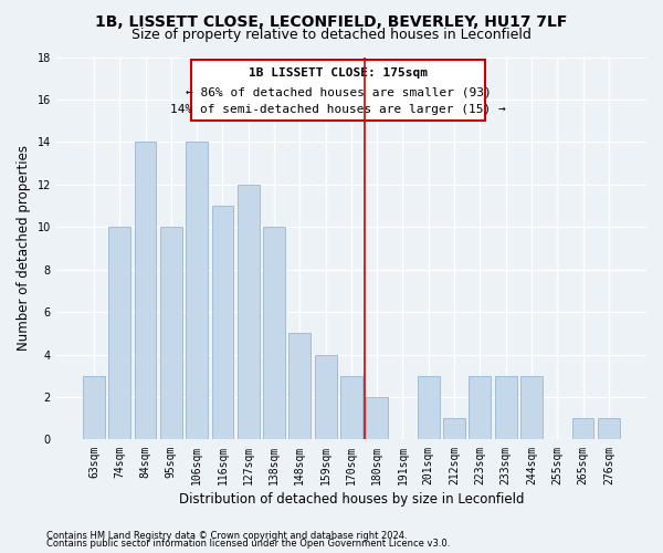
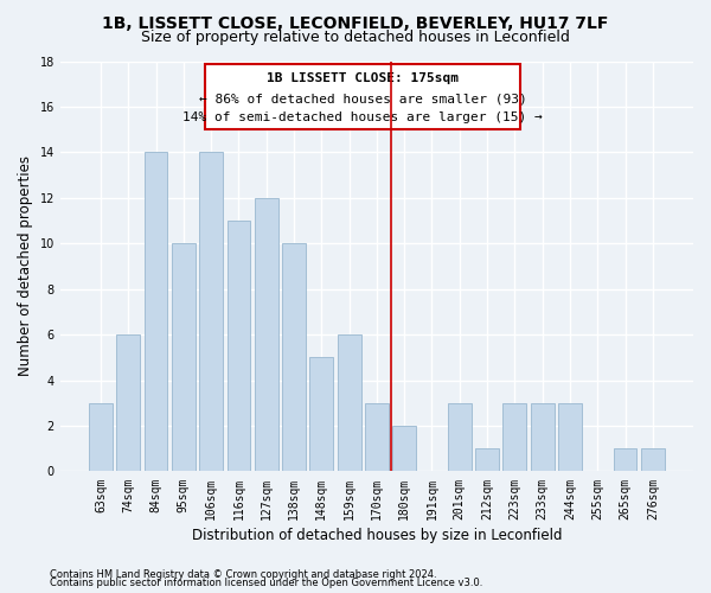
74sqm: 10 -> 6
159sqm: 4 -> 6
